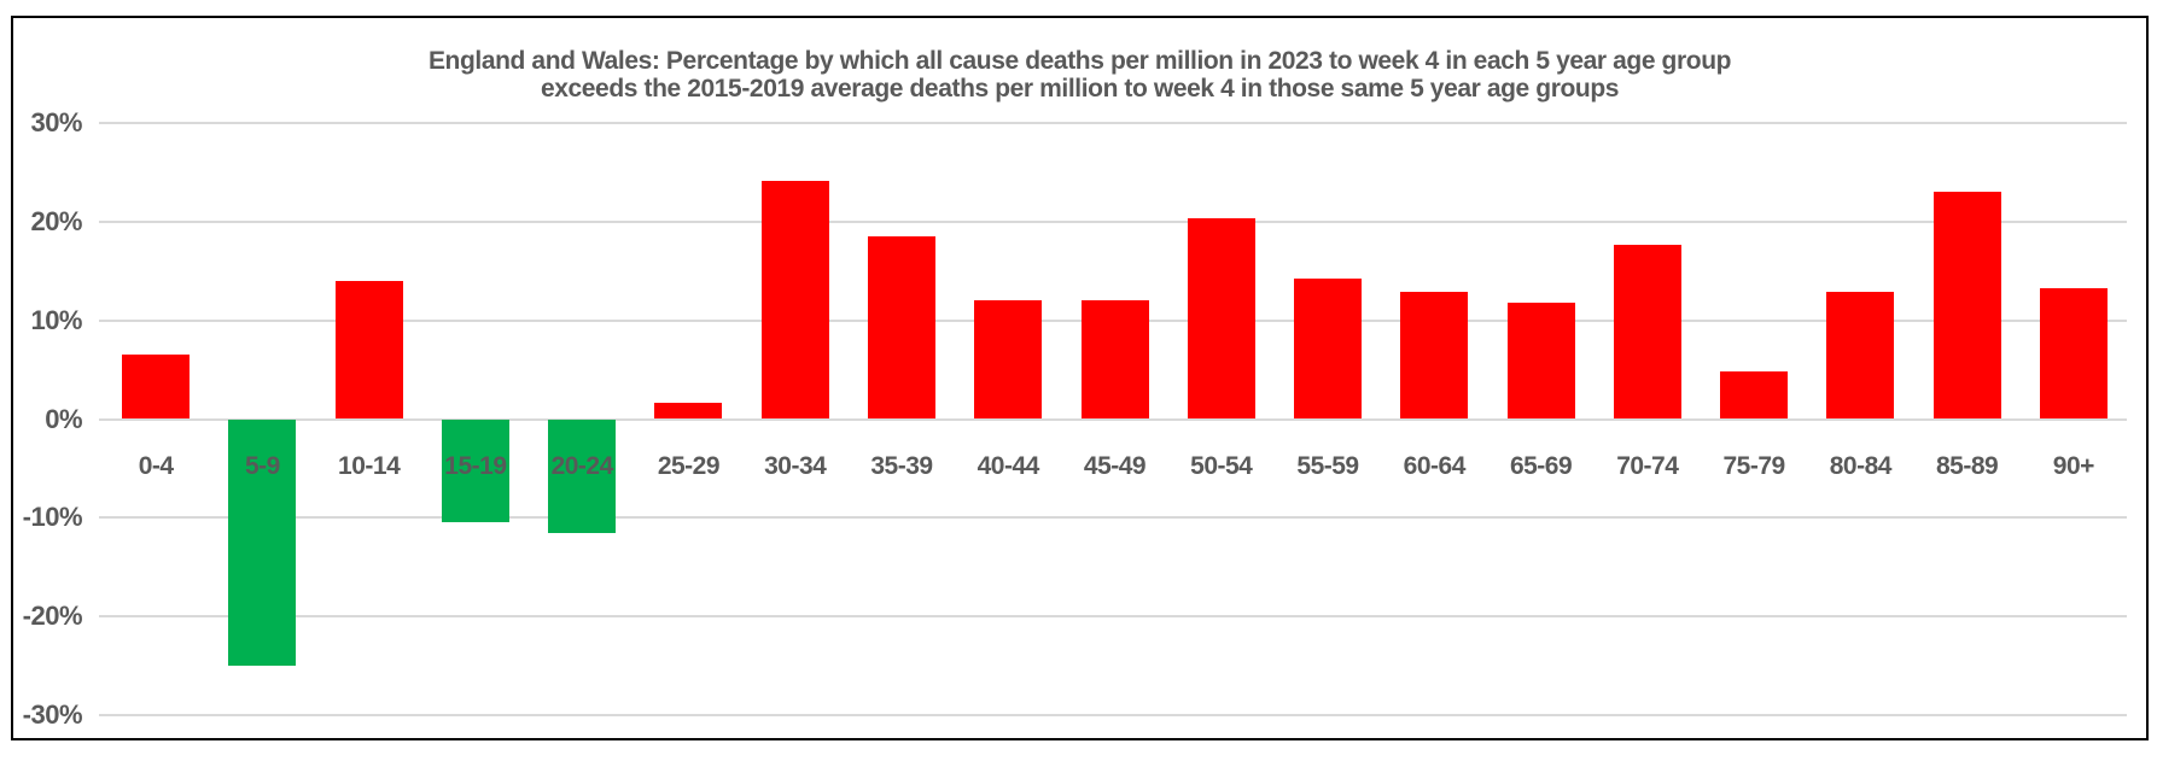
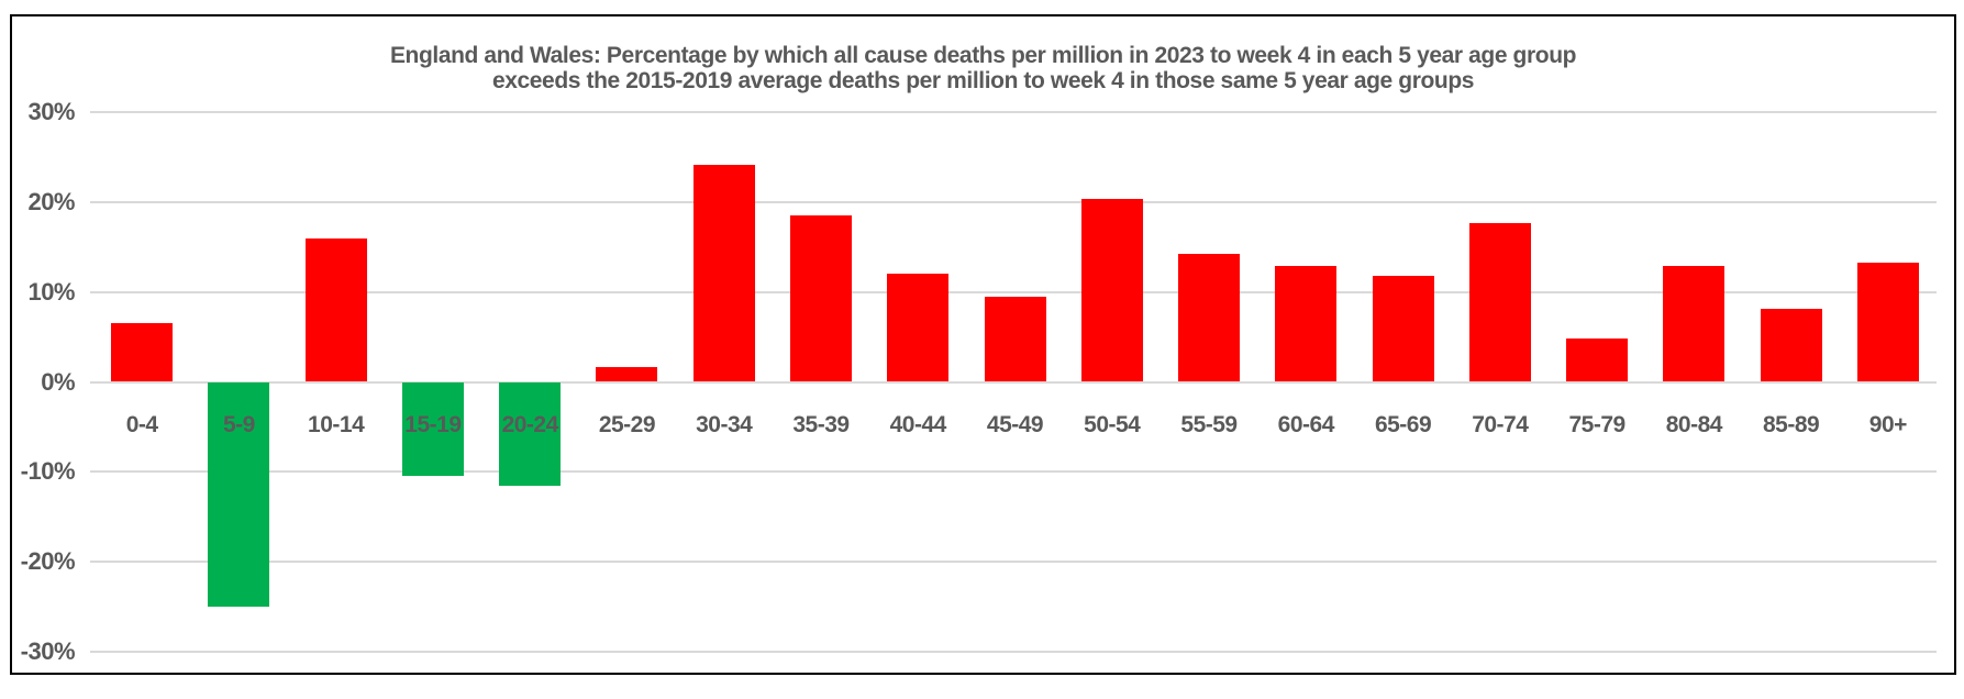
10-14: 14% -> 16%
45-49: 12% -> 10%
85-89: 23% -> 8%
